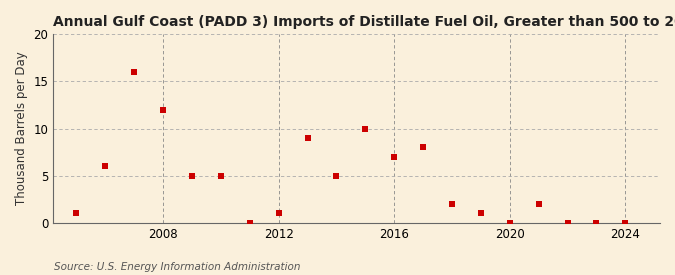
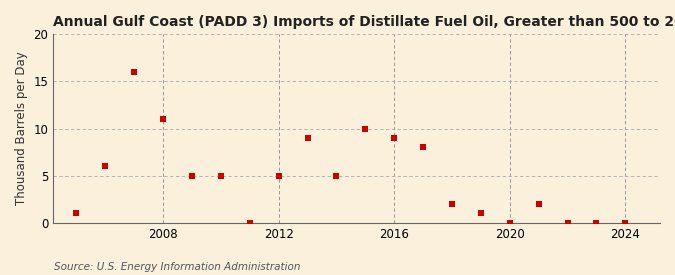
2008: 12 -> 11
2012: 1 -> 5
2016: 7 -> 9
